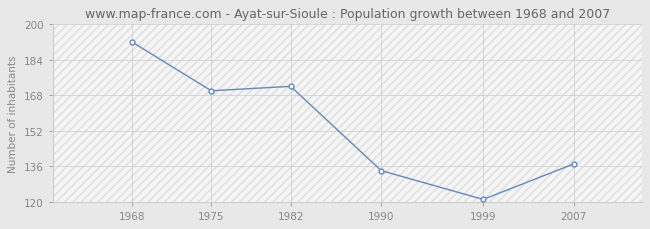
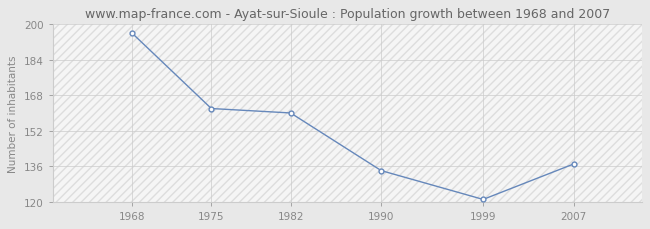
1968: 192 -> 196
1975: 170 -> 162
1982: 172 -> 160
